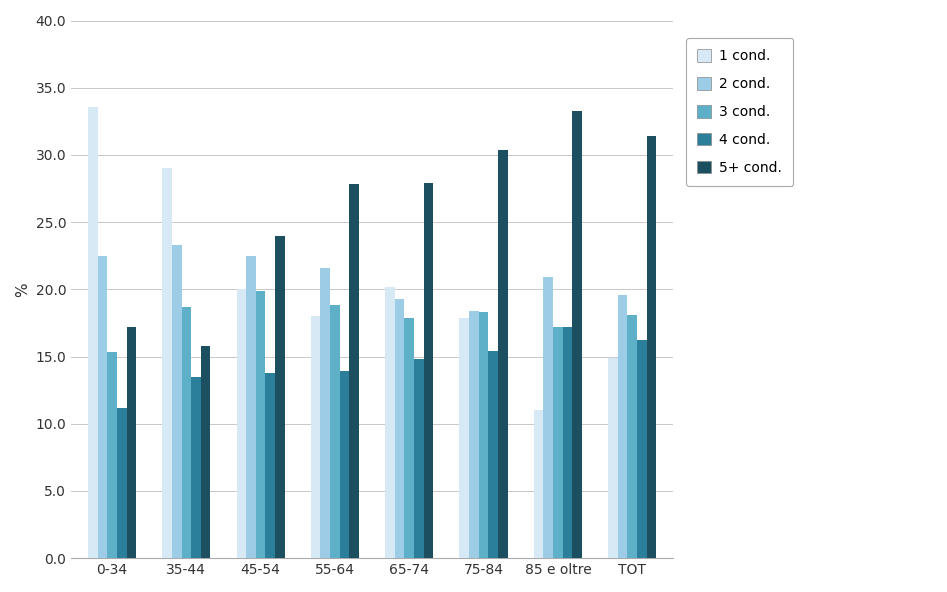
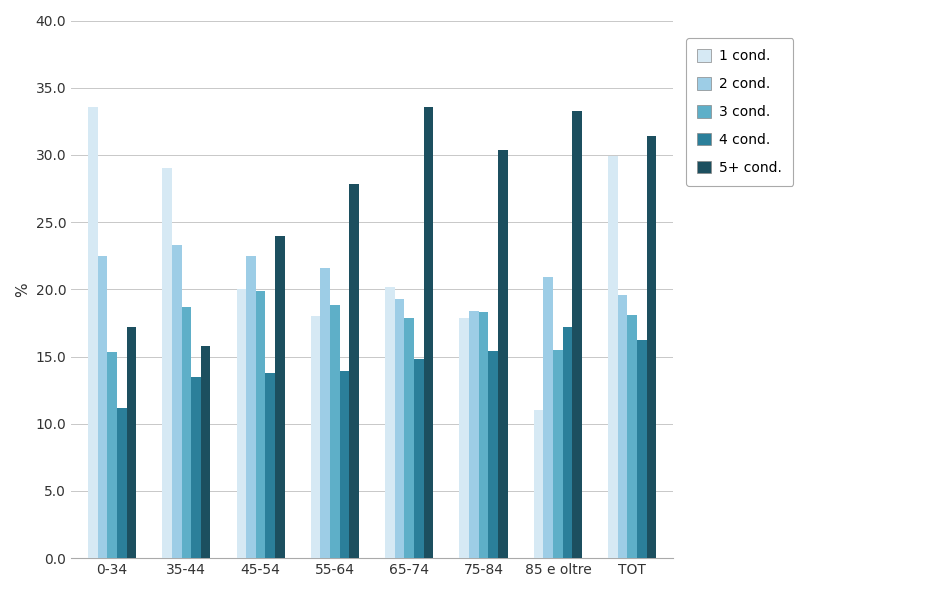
5+ cond./65-74: 27.9 -> 33.6
3 cond./85 e oltre: 17.2 -> 15.5
1 cond./TOT: 14.9 -> 29.9
